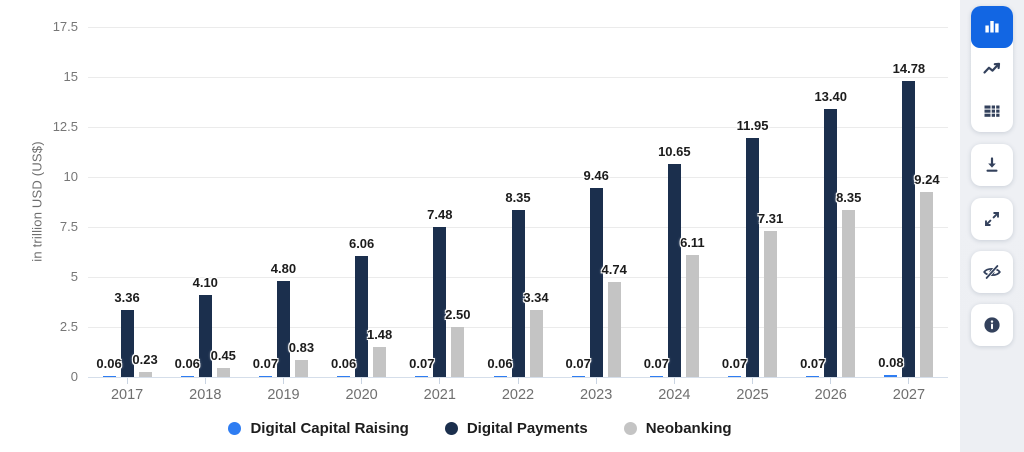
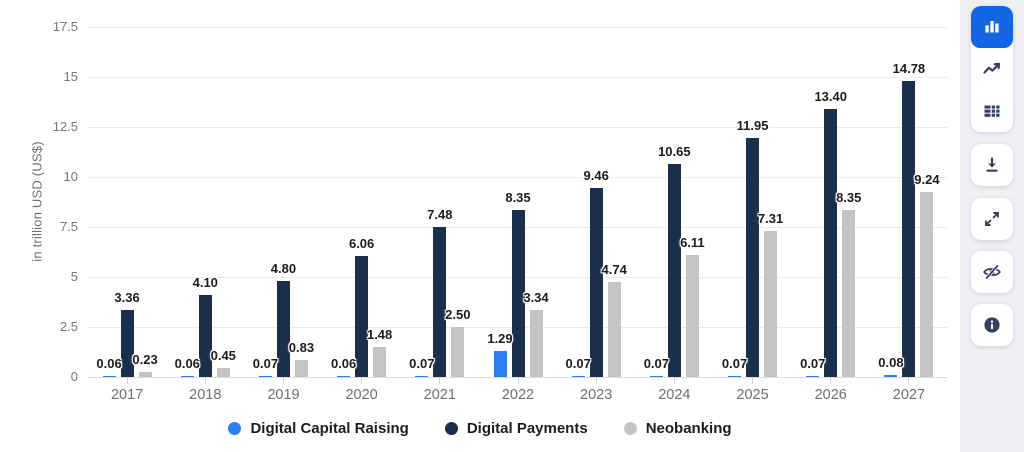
Digital Capital Raising/2022: 0.06 -> 1.29
